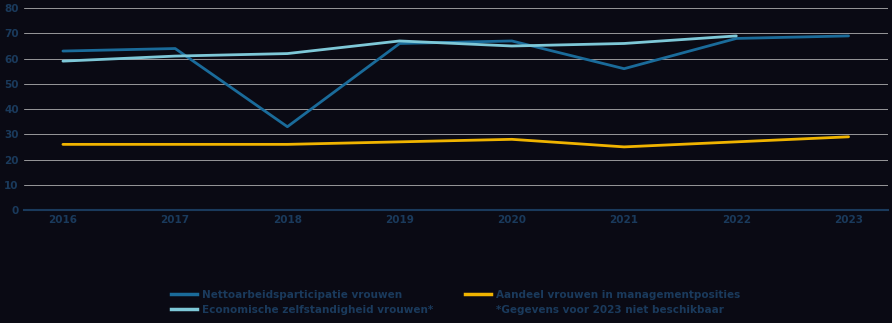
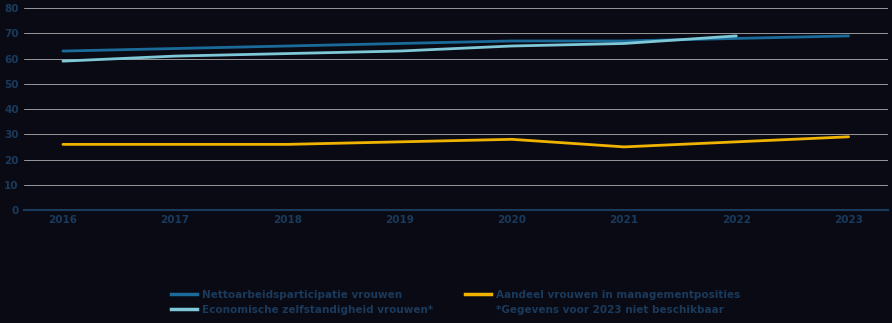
Nettoarbeidsparticipatie vrouwen/2018: 33 -> 65
Economische zelfstandigheid vrouwen*/2019: 67 -> 63
Nettoarbeidsparticipatie vrouwen/2021: 56 -> 67
